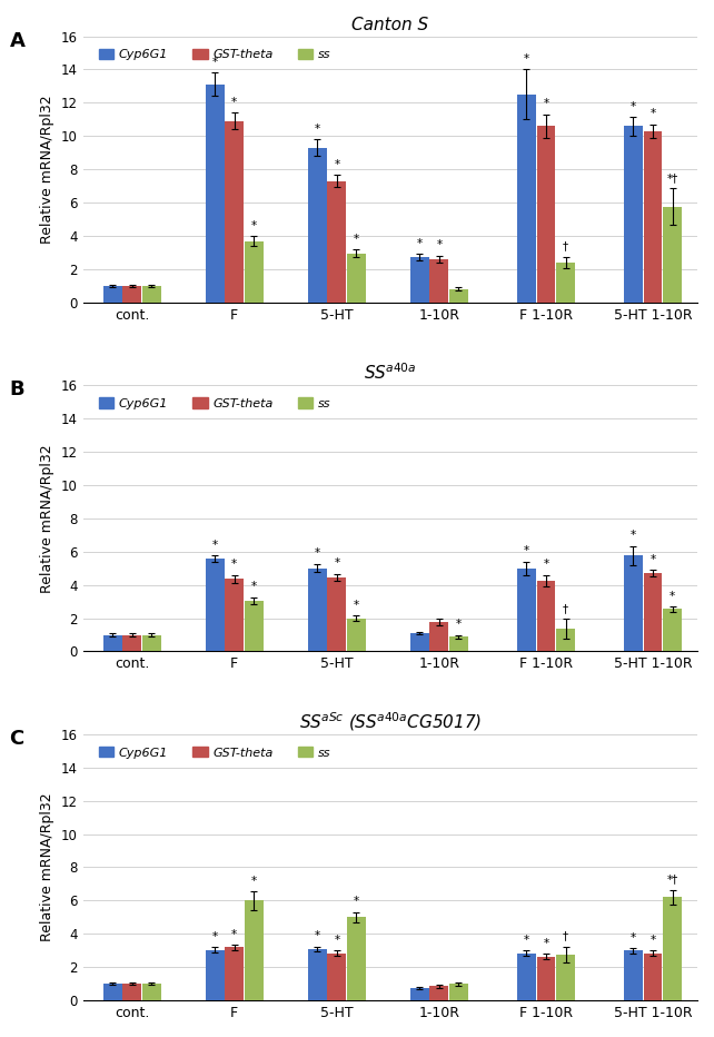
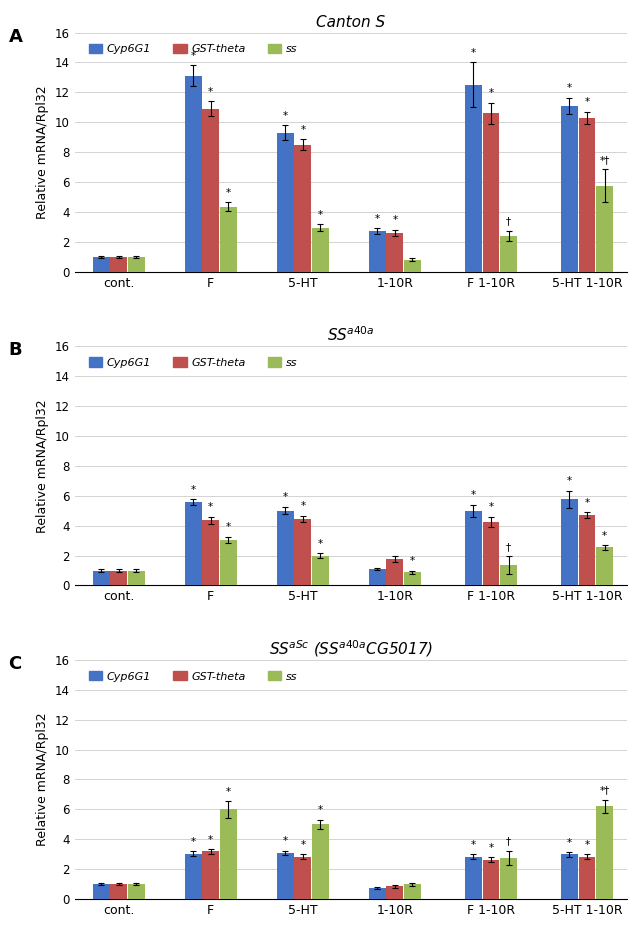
Canton S/ss/F: 3.7 -> 4.3
Canton S/GST-theta/5-HT: 7.3 -> 8.5
Canton S/Cyp6G1/5-HT 1-10R: 10.6 -> 11.1
